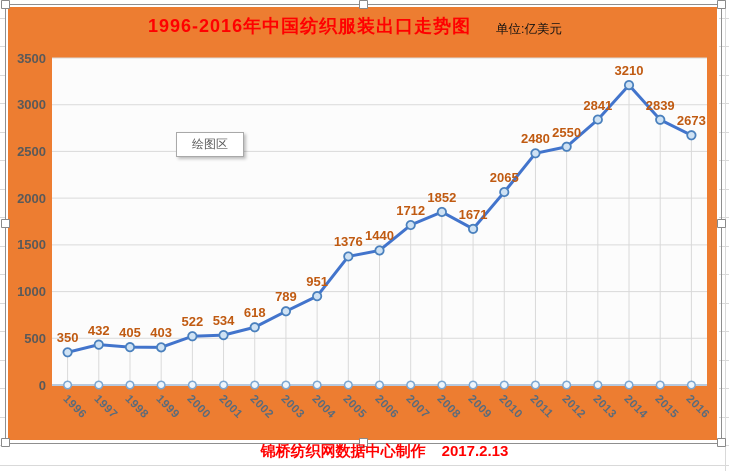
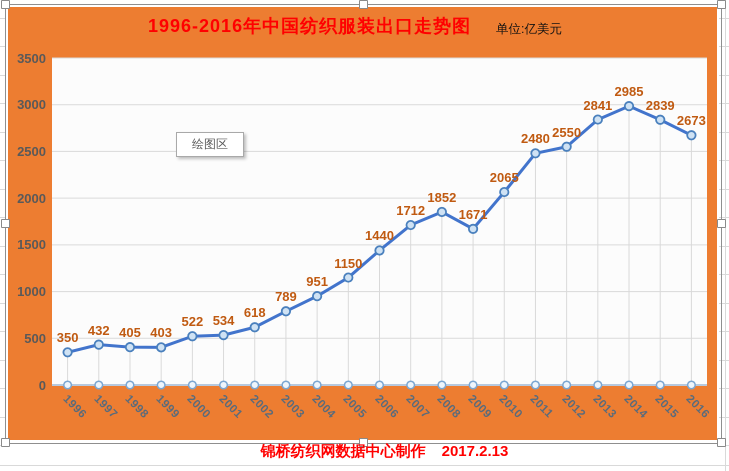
2005: 1376 -> 1150
2014: 3210 -> 2985
